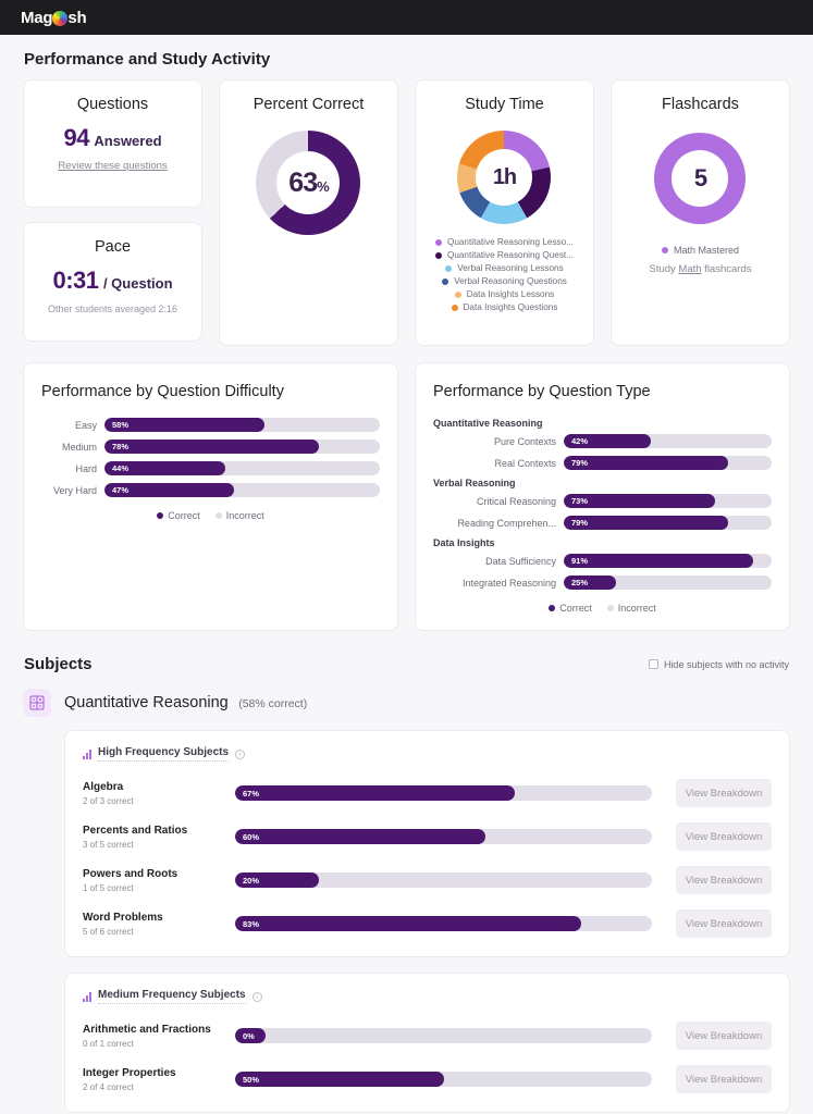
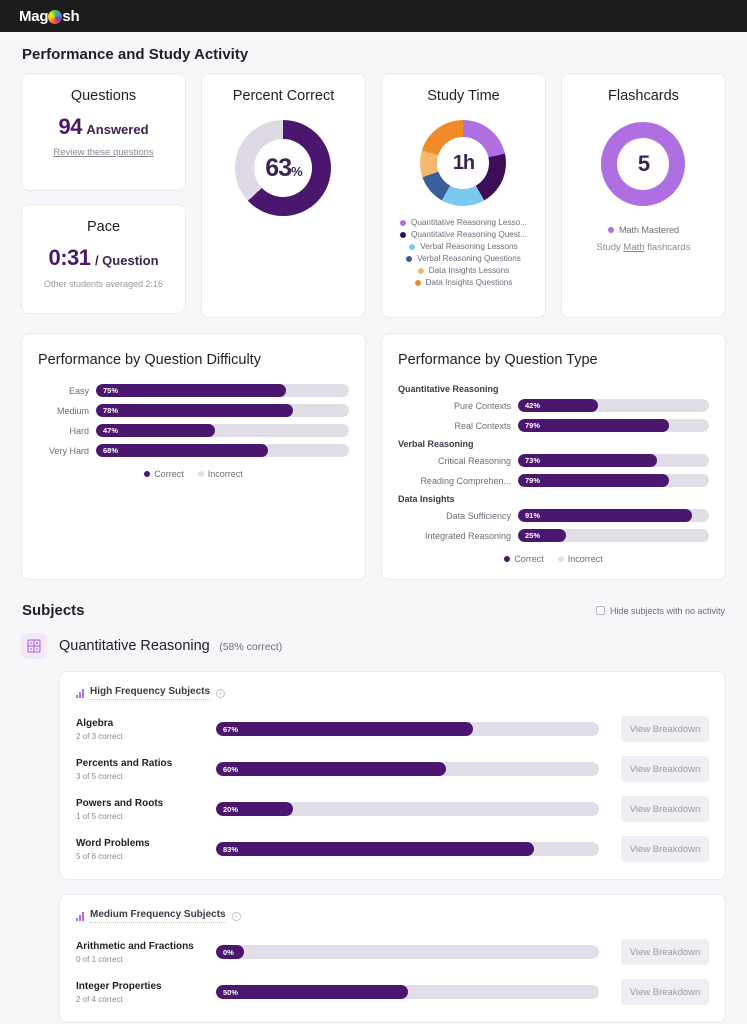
Performance by Question Difficulty/Easy: 58% -> 75%
Performance by Question Difficulty/Hard: 44% -> 47%
Performance by Question Difficulty/Very Hard: 47% -> 68%
